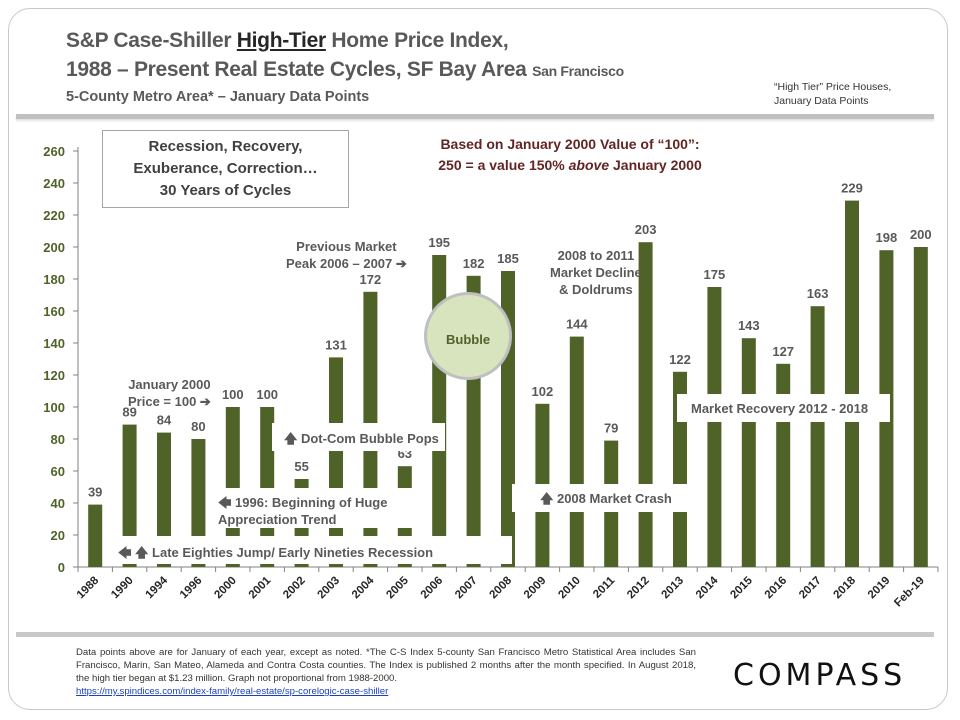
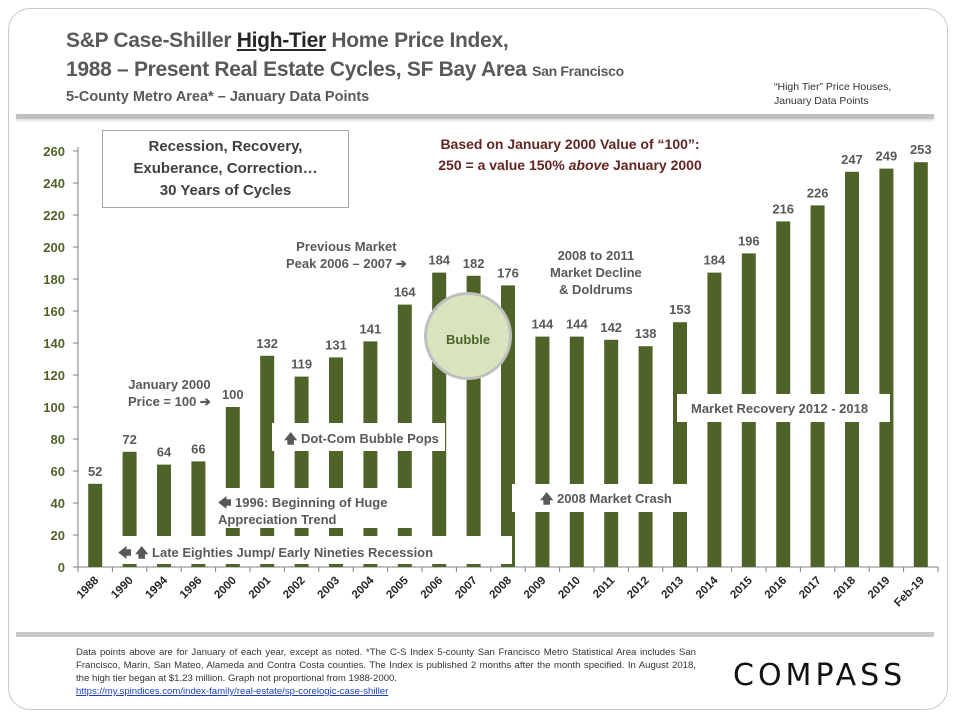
1988: 39 -> 52
1990: 89 -> 72
1994: 84 -> 64
1996: 80 -> 66
2001: 100 -> 132
2002: 55 -> 119
2004: 172 -> 141
2005: 63 -> 164
2006: 195 -> 184
2008: 185 -> 176
2009: 102 -> 144
2011: 79 -> 142
2012: 203 -> 138
2013: 122 -> 153
2014: 175 -> 184
2015: 143 -> 196
2016: 127 -> 216
2017: 163 -> 226
2018: 229 -> 247
2019: 198 -> 249
Feb-19: 200 -> 253
